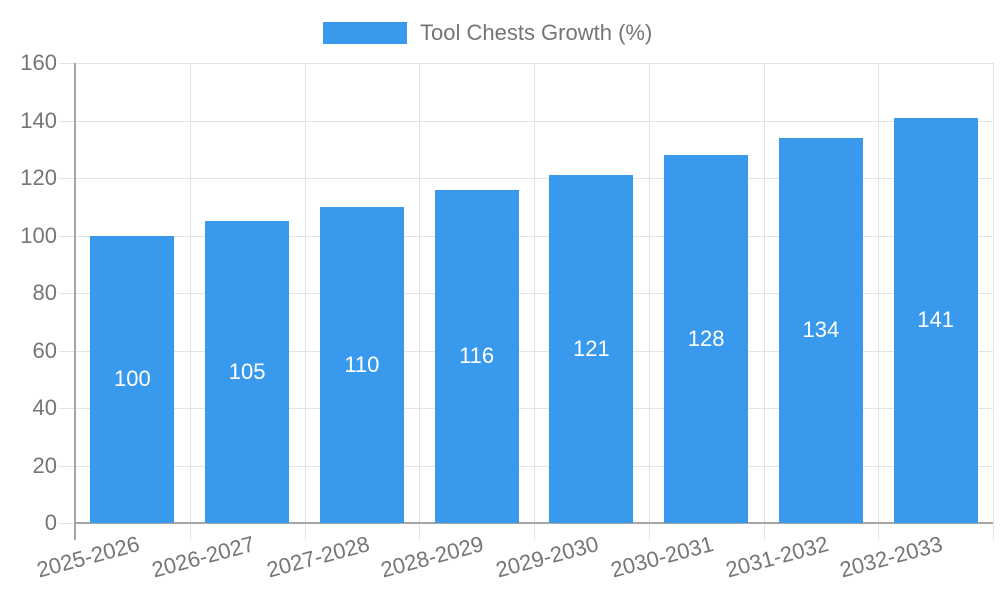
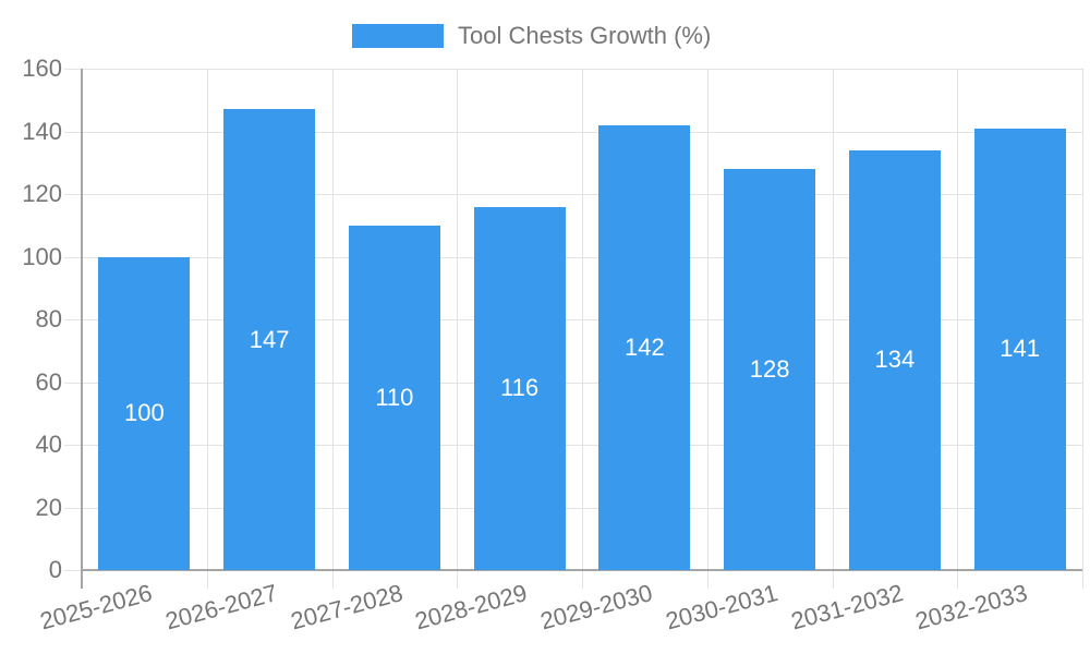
2026-2027: 105 -> 147
2029-2030: 121 -> 142
